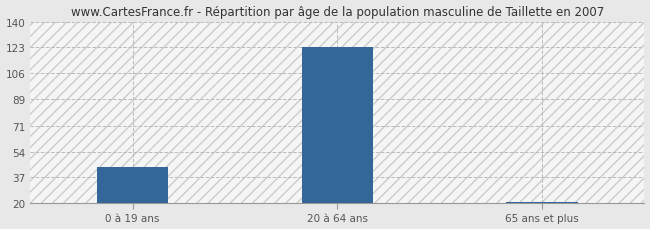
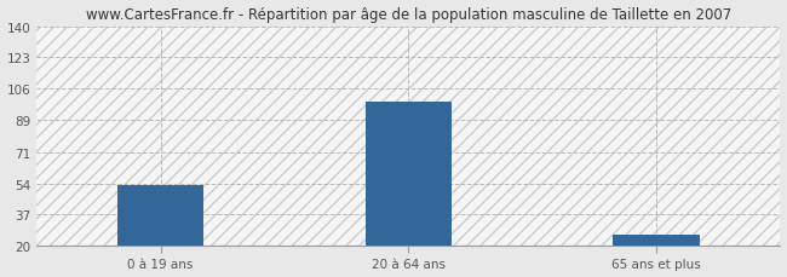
0 à 19 ans: 44 -> 53
20 à 64 ans: 123 -> 99
65 ans et plus: 21 -> 26
